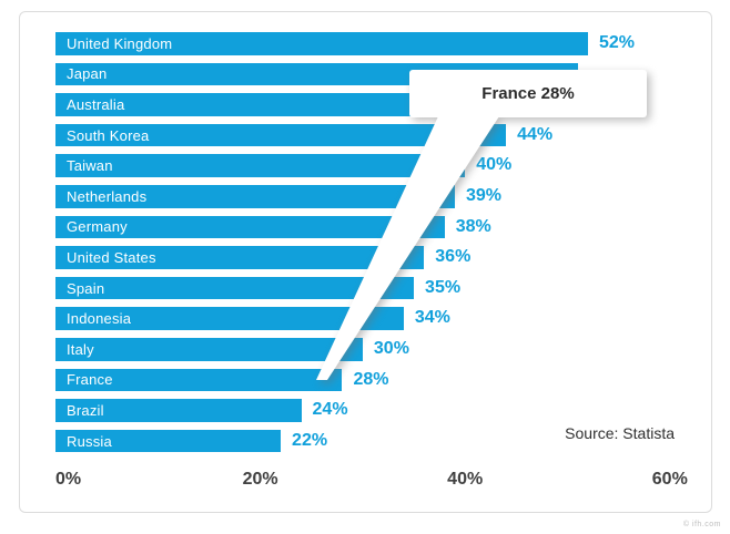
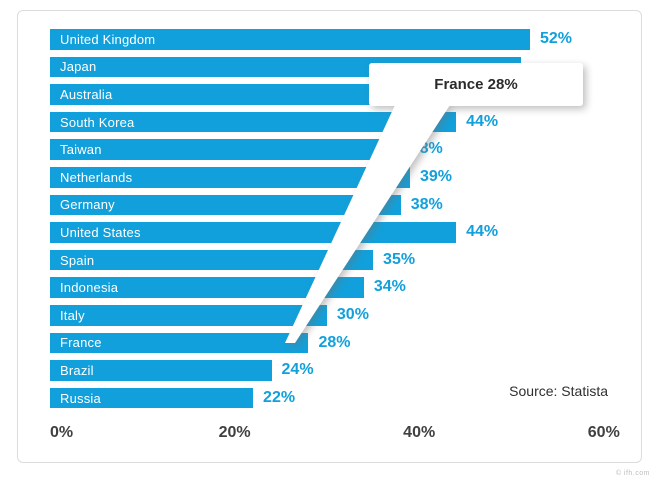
Taiwan: 40% -> 38%
United States: 36% -> 44%
